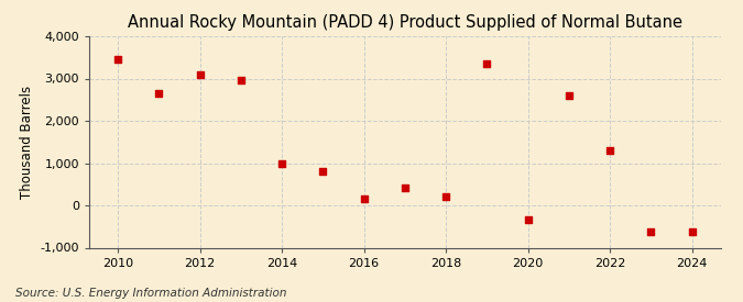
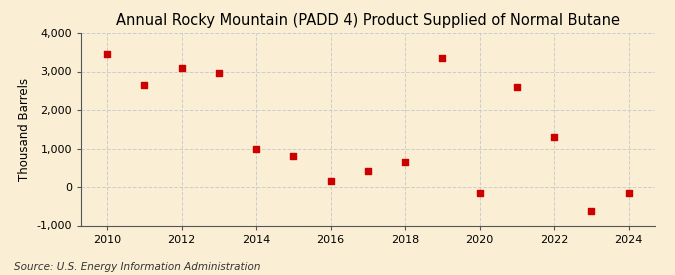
2018: 200 -> 650
2020: -350 -> -150
2024: -620 -> -150
